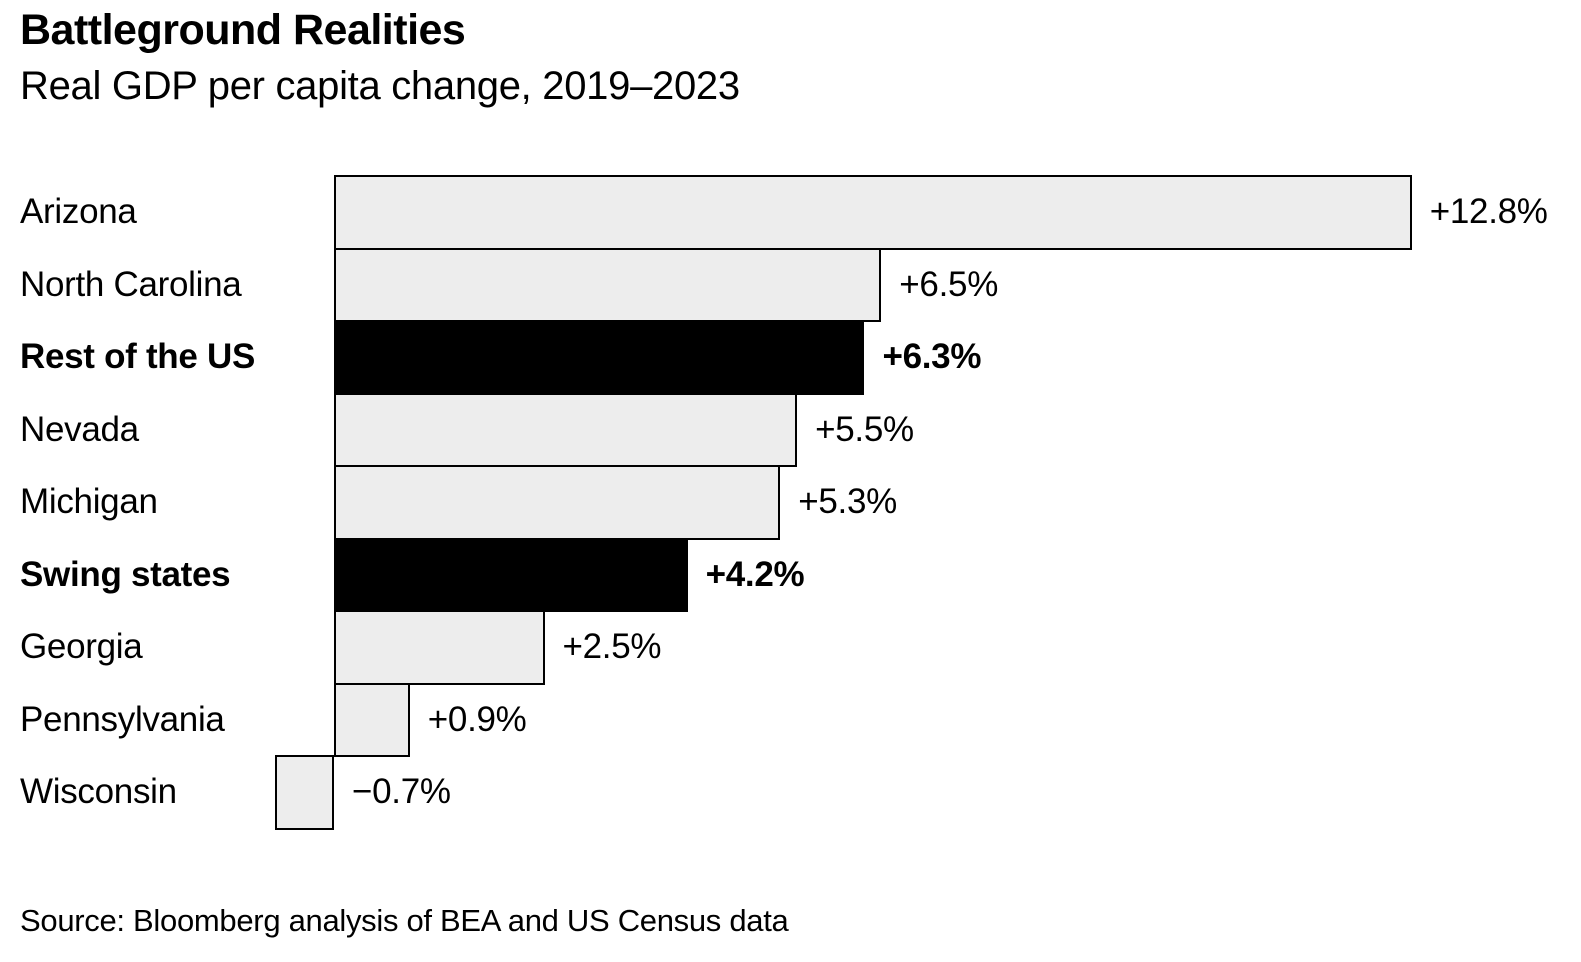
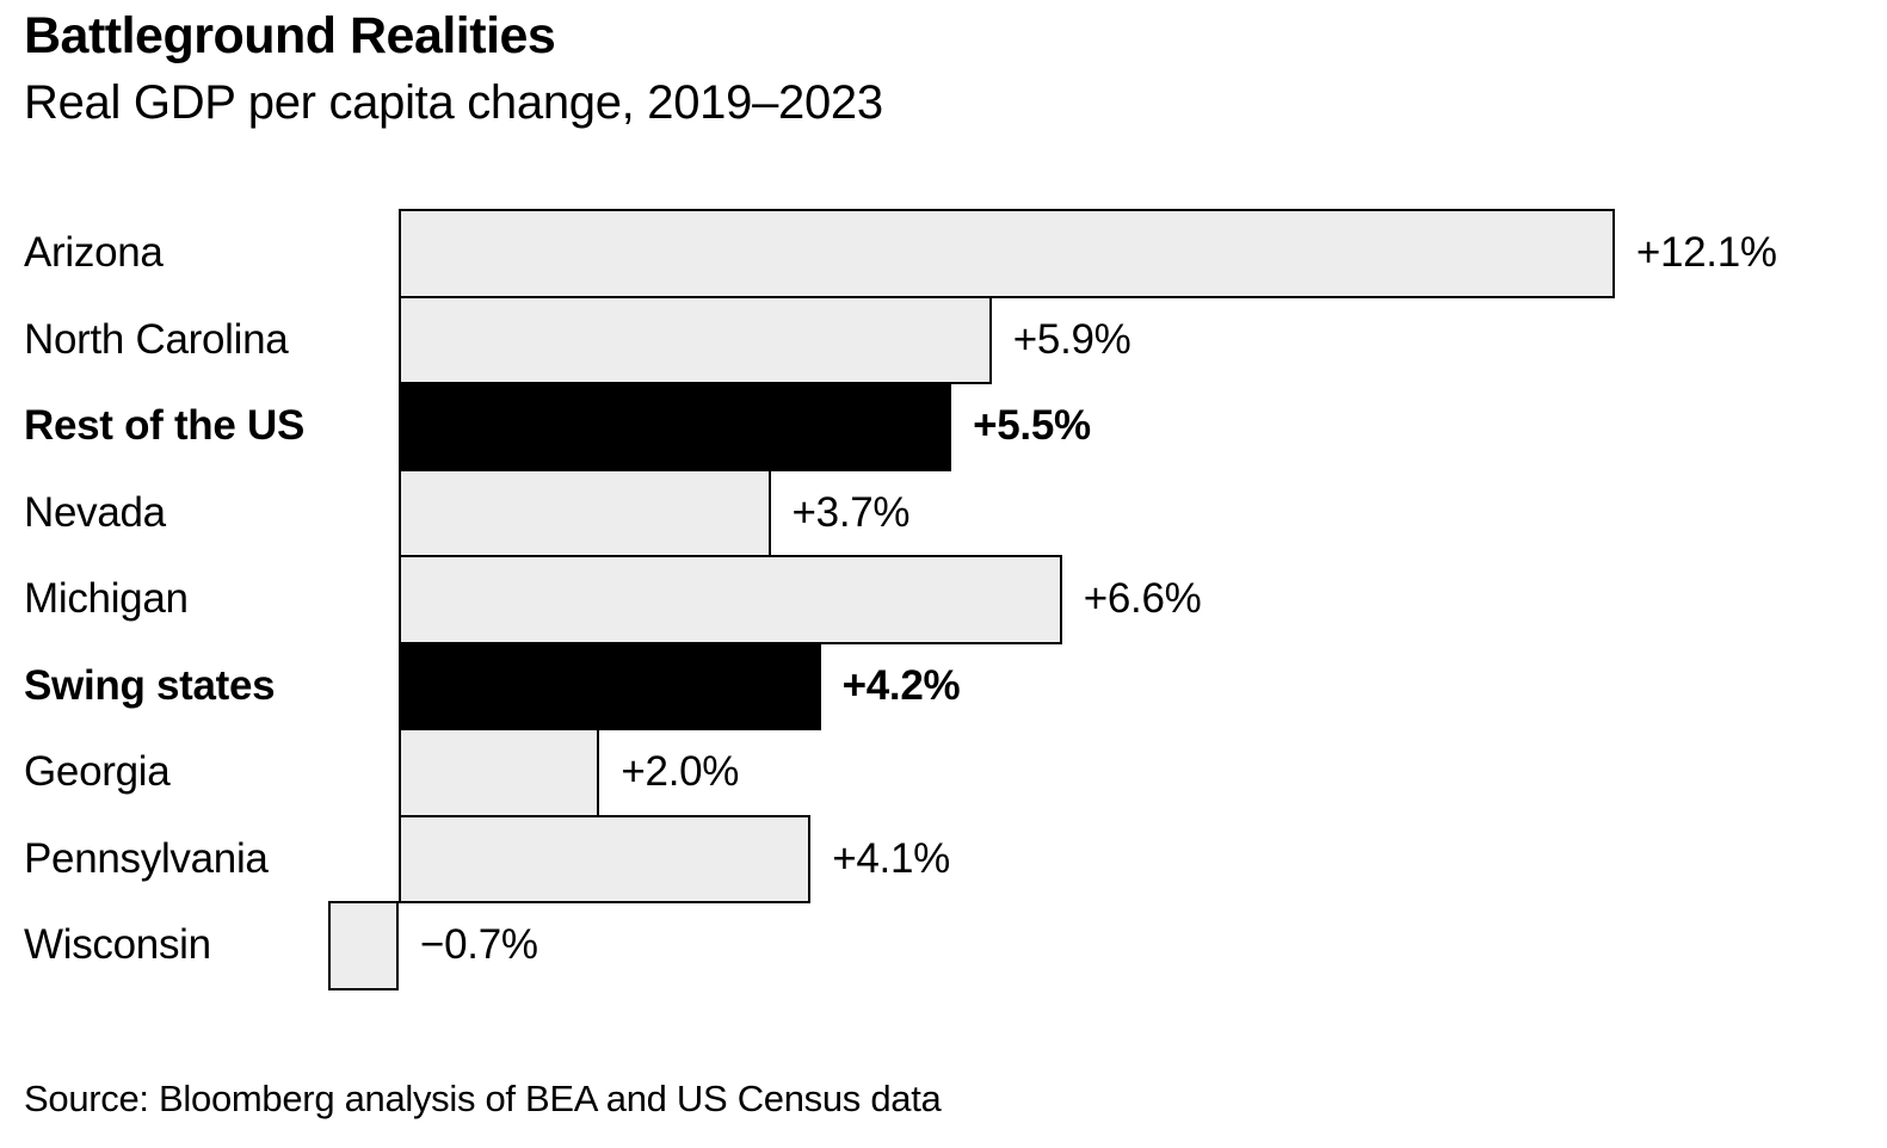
Arizona: +12.8% -> +12.1%
North Carolina: +6.5% -> +5.9%
Rest of the US: +6.3% -> +5.5%
Nevada: +5.5% -> +3.7%
Michigan: +5.3% -> +6.6%
Georgia: +2.5% -> +2.0%
Pennsylvania: +0.9% -> +4.1%
